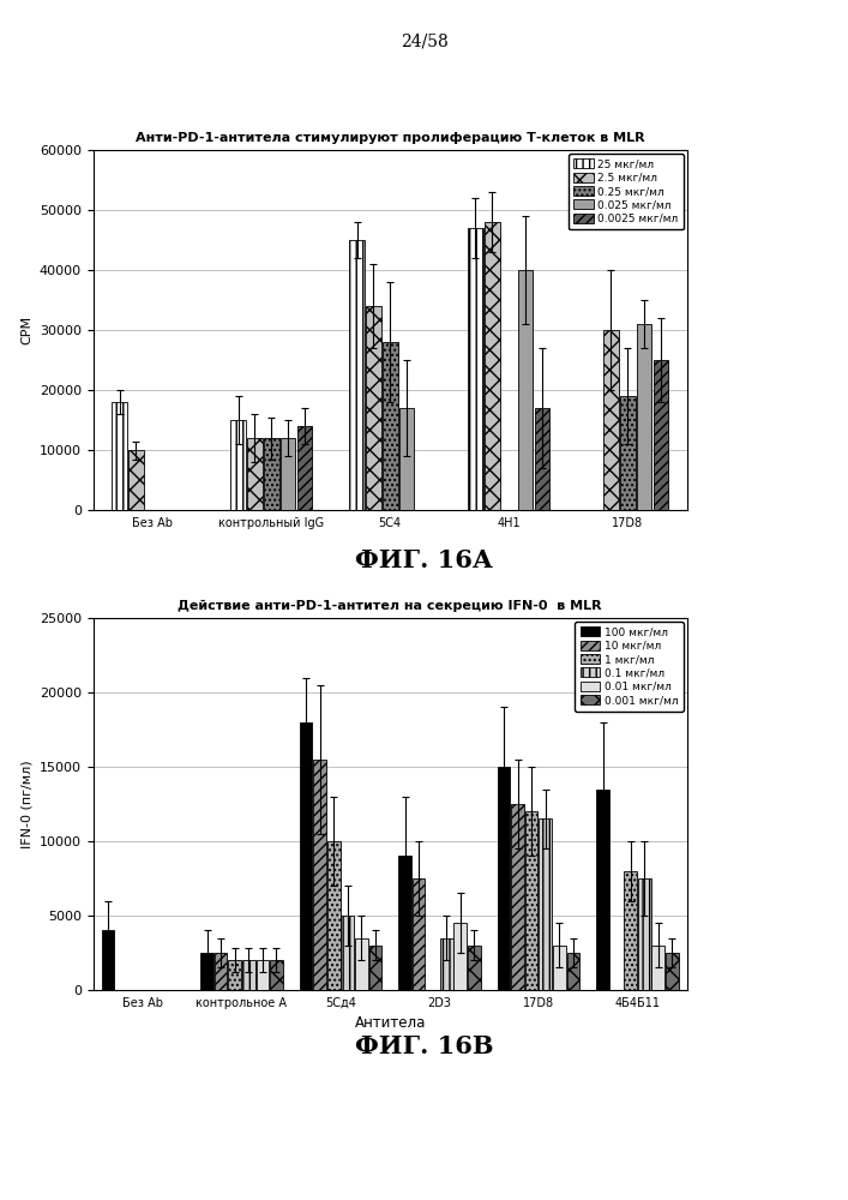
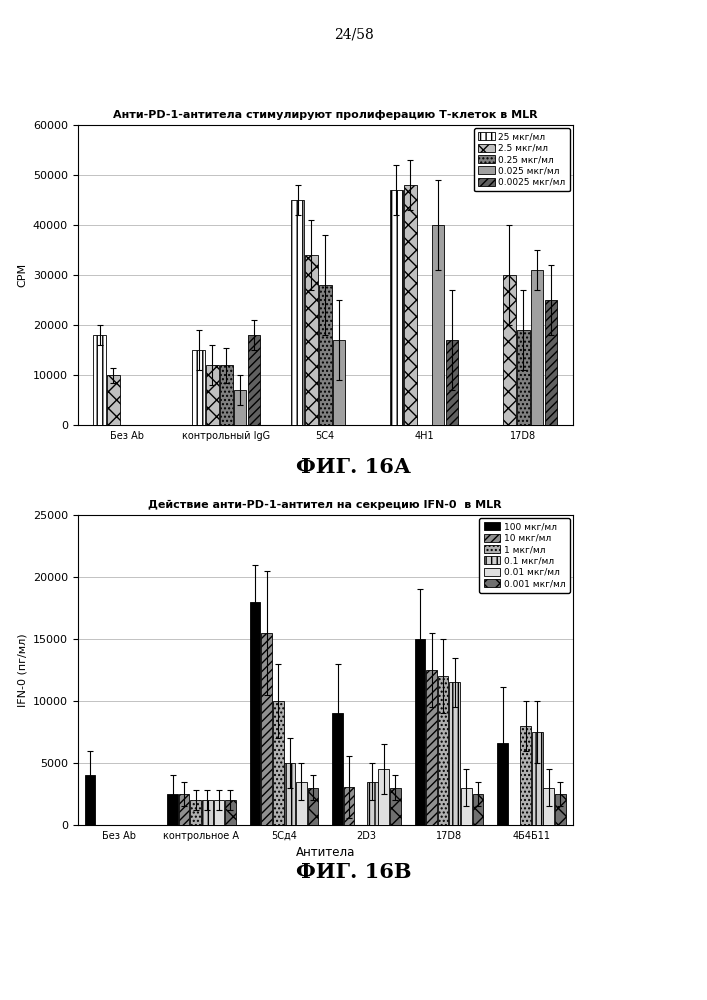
Анти-PD-1-антитела стимулируют пролиферацию Т-клеток в MLR/0.025 мкг/мл/контрольный IgG: 12000 -> 7000
Анти-PD-1-антитела стимулируют пролиферацию Т-клеток в MLR/0.0025 мкг/мл/контрольный IgG: 14000 -> 18000
Действие анти-PD-1-антител на секрецию IFN-0 в MLR/10 мкг/мл/2D3: 7500 -> 3100
Действие анти-PD-1-антител на секрецию IFN-0 в MLR/100 мкг/мл/4Б4Б11: 13500 -> 6600
